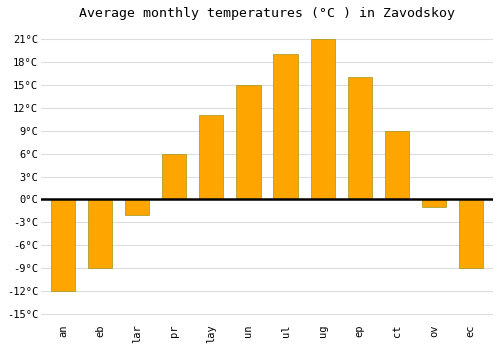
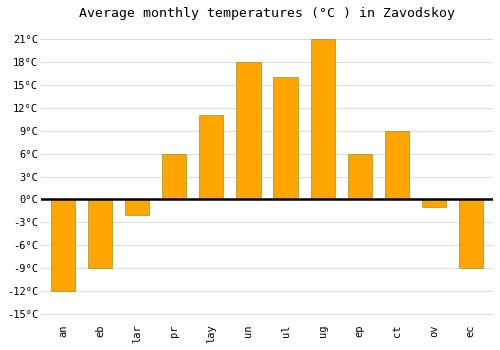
un: 15°C -> 18°C
ul: 19°C -> 16°C
ep: 16°C -> 6°C
